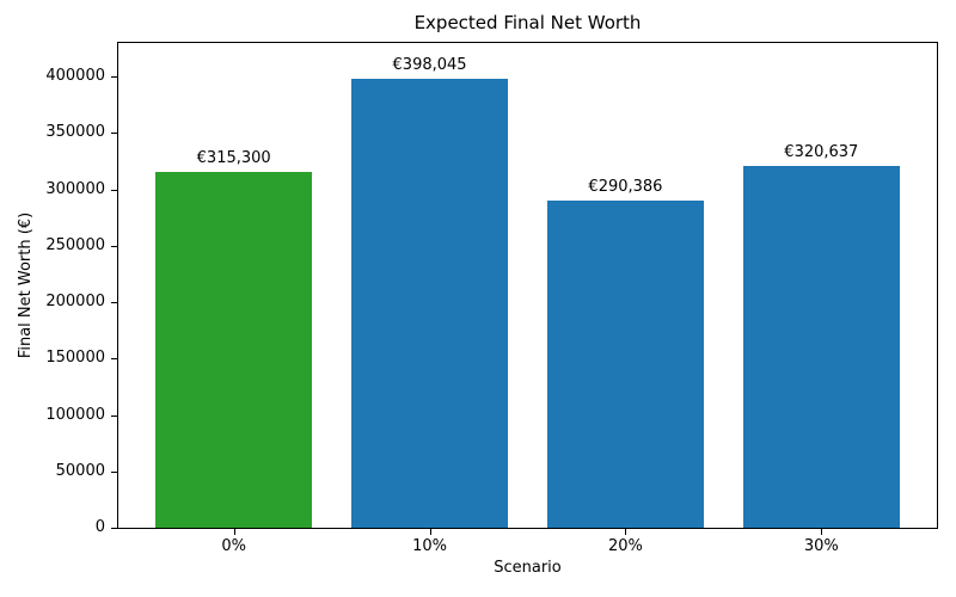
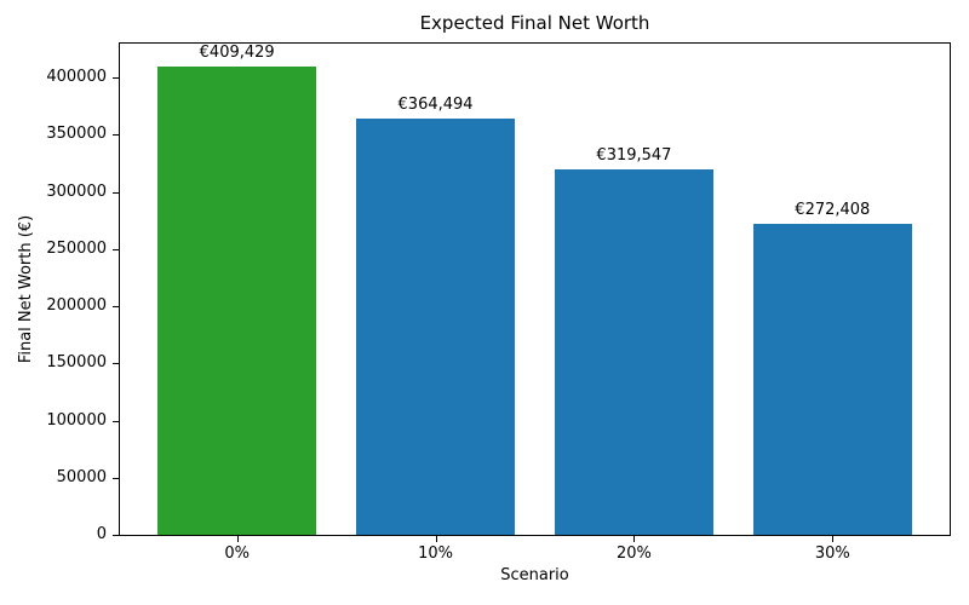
0%: €315,300 -> €409,429
10%: €398,045 -> €364,494
20%: €290,386 -> €319,547
30%: €320,637 -> €272,408
